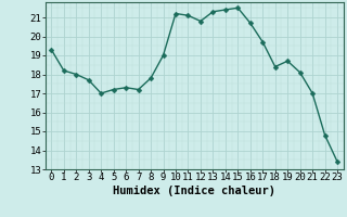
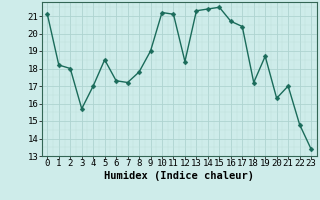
0: 19.3 -> 21.1
3: 17.7 -> 15.7
5: 17.2 -> 18.5
12: 20.8 -> 18.4
17: 19.7 -> 20.4
18: 18.4 -> 17.2
20: 18.1 -> 16.3
